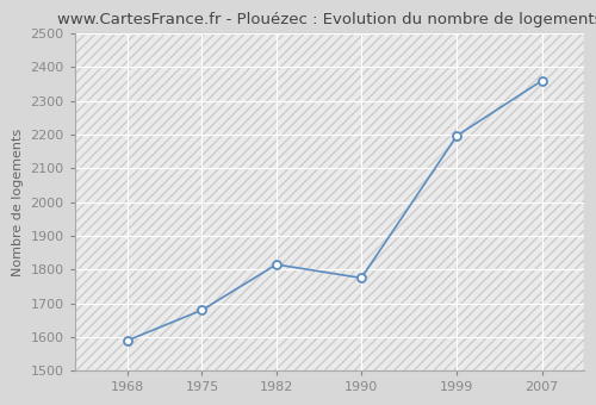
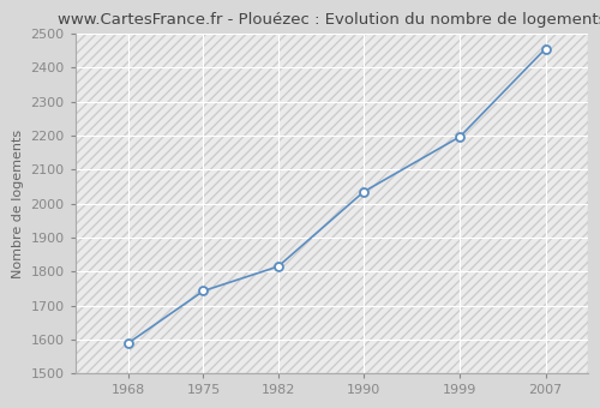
1975: 1680 -> 1743
1990: 1775 -> 2035
2007: 2360 -> 2456
